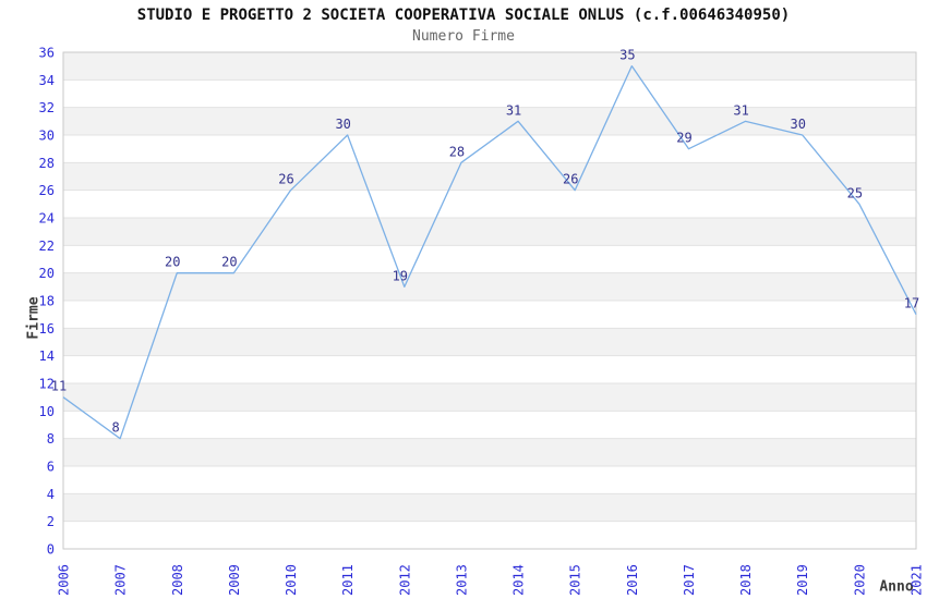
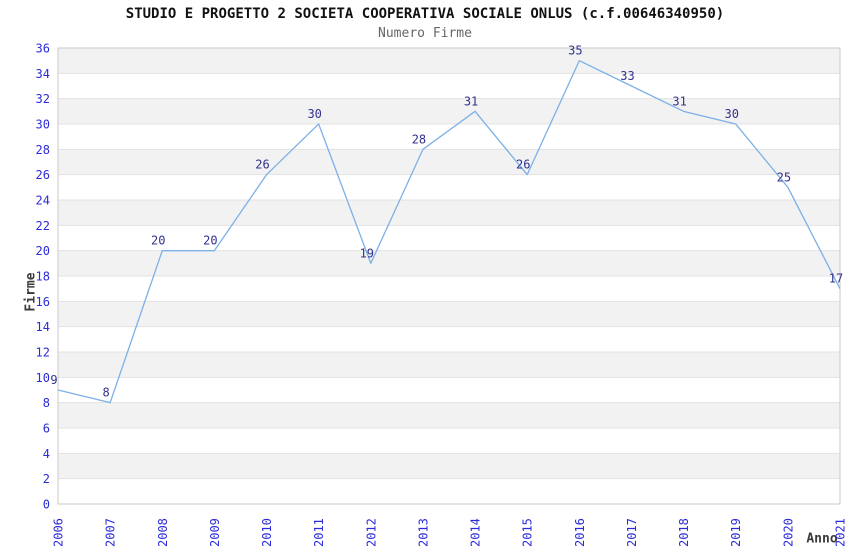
2006: 11 -> 9
2017: 29 -> 33
